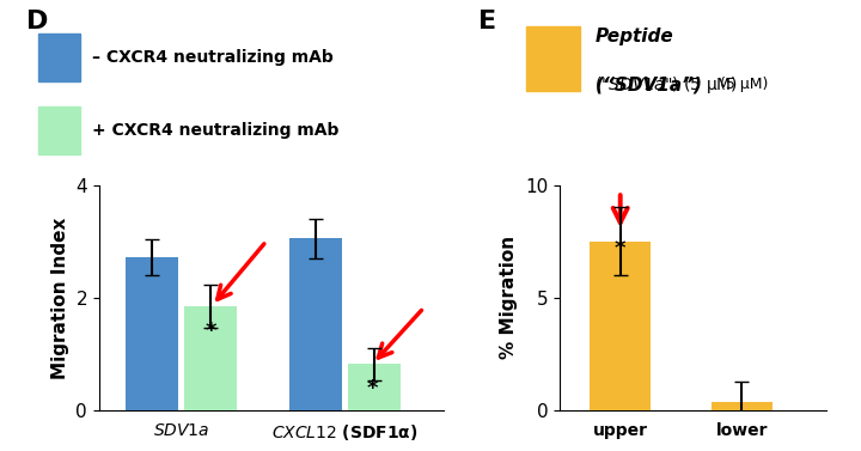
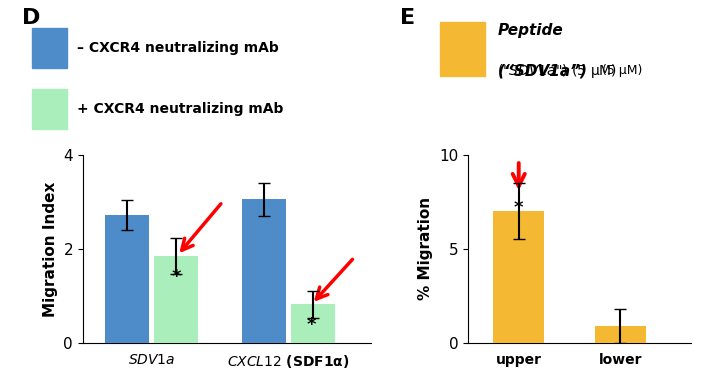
upper: 7.5 -> 7.0
lower: 0.4 -> 0.9
